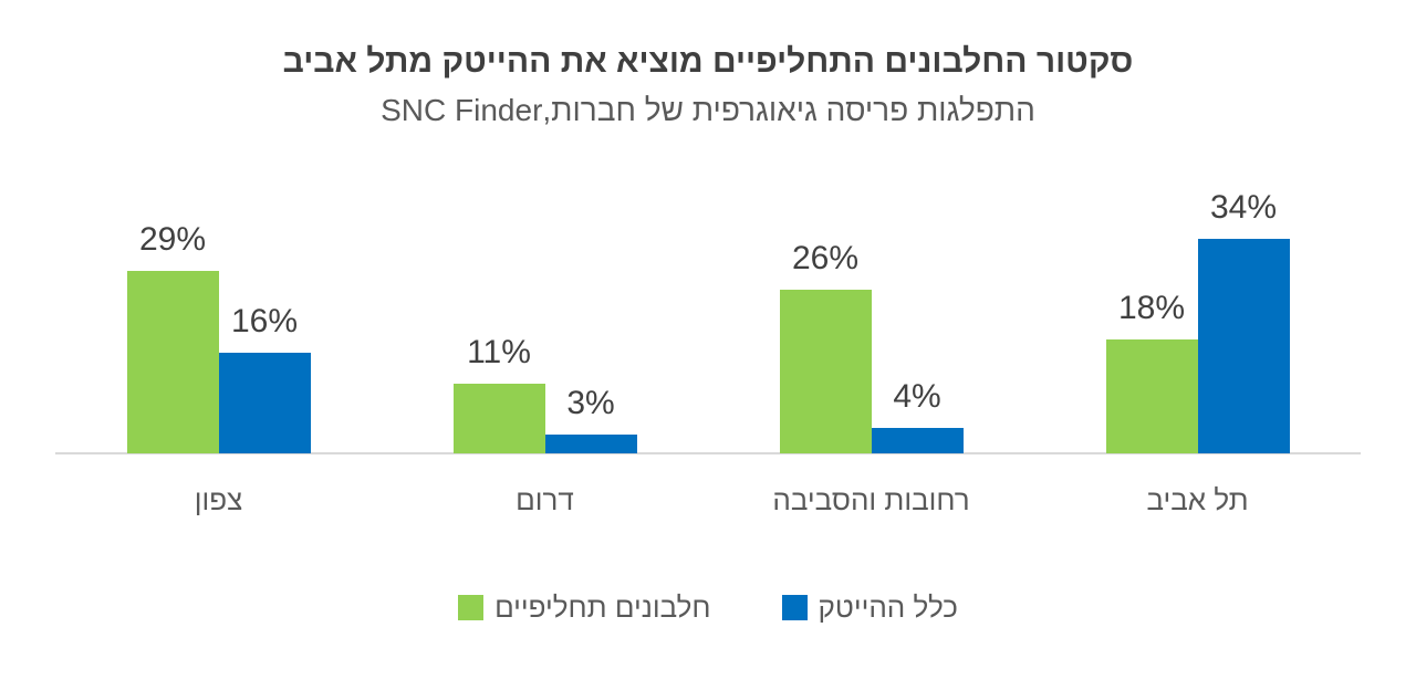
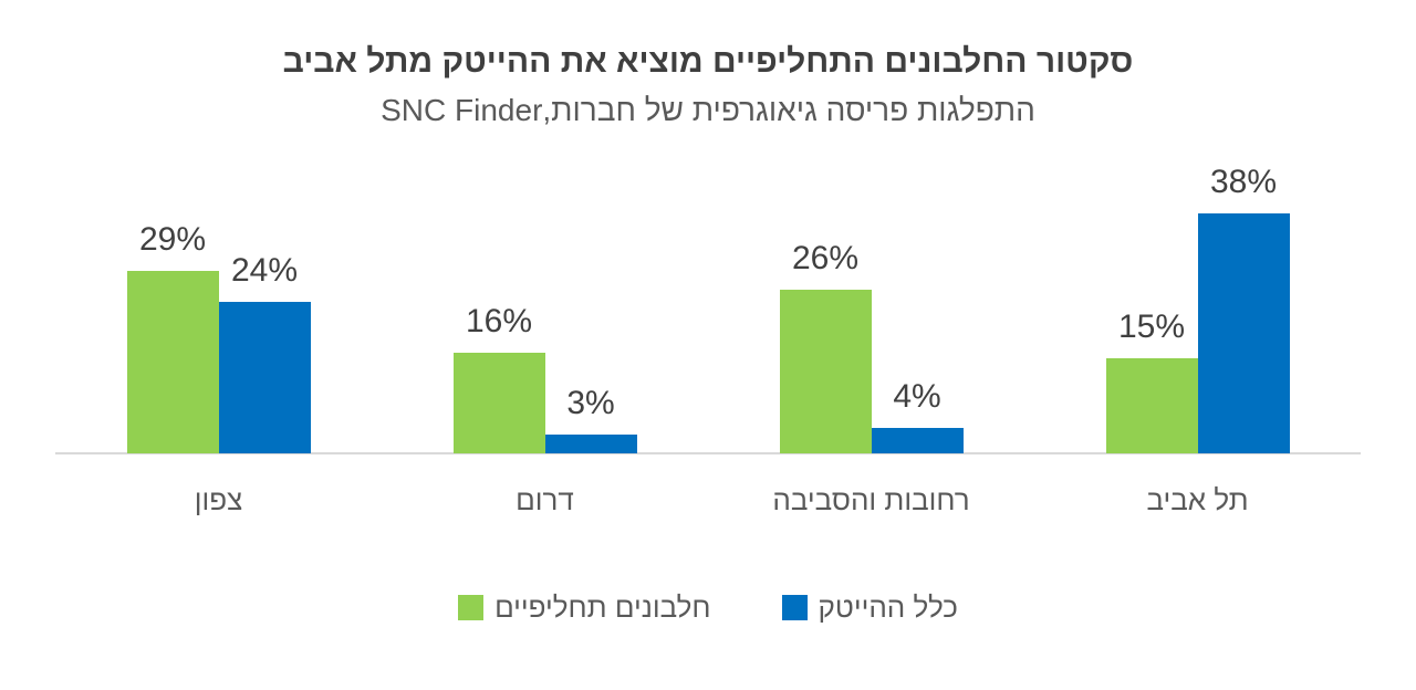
כלל ההייטק/צפון: 16% -> 24%
חלבונים תחליפיים/דרום: 11% -> 16%
חלבונים תחליפיים/תל אביב: 18% -> 15%
כלל ההייטק/תל אביב: 34% -> 38%
